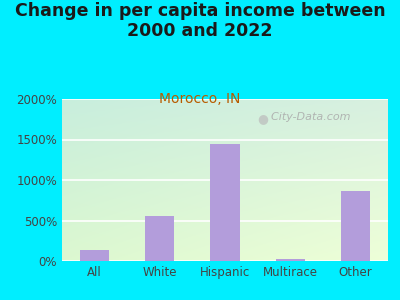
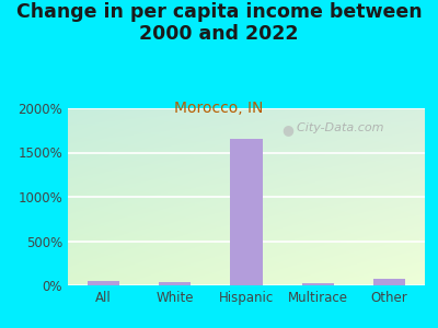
All: 140% -> 50%
White: 560% -> 40%
Hispanic: 1440% -> 1650%
Other: 860% -> 80%
